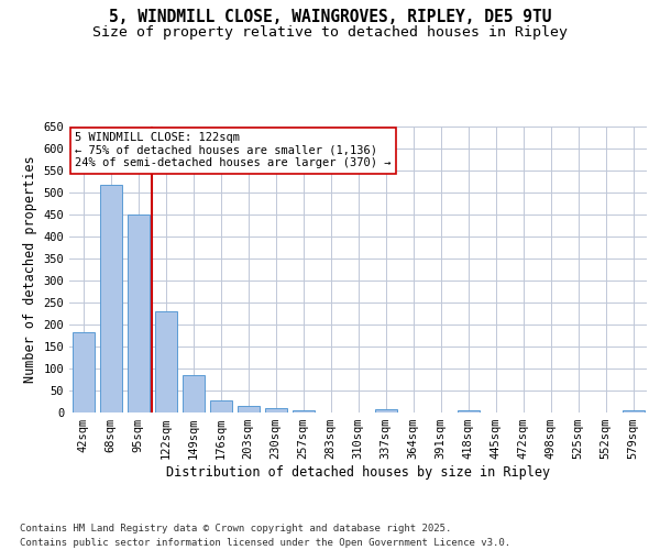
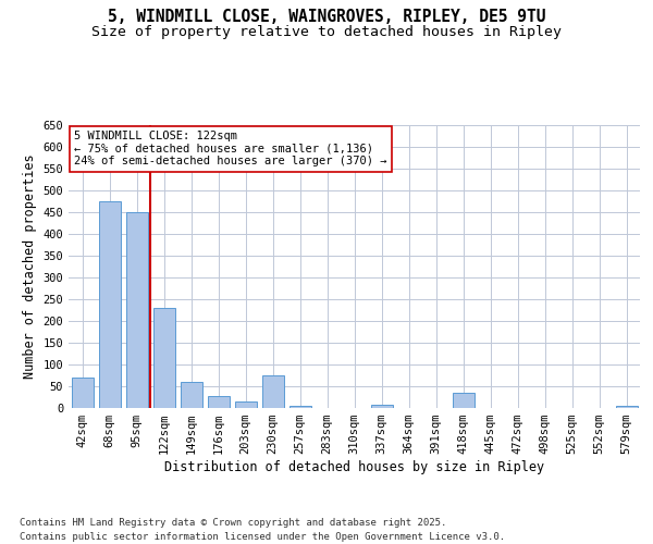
42sqm: 182 -> 70
68sqm: 517 -> 475
149sqm: 85 -> 60
230sqm: 9 -> 75
418sqm: 4 -> 35
